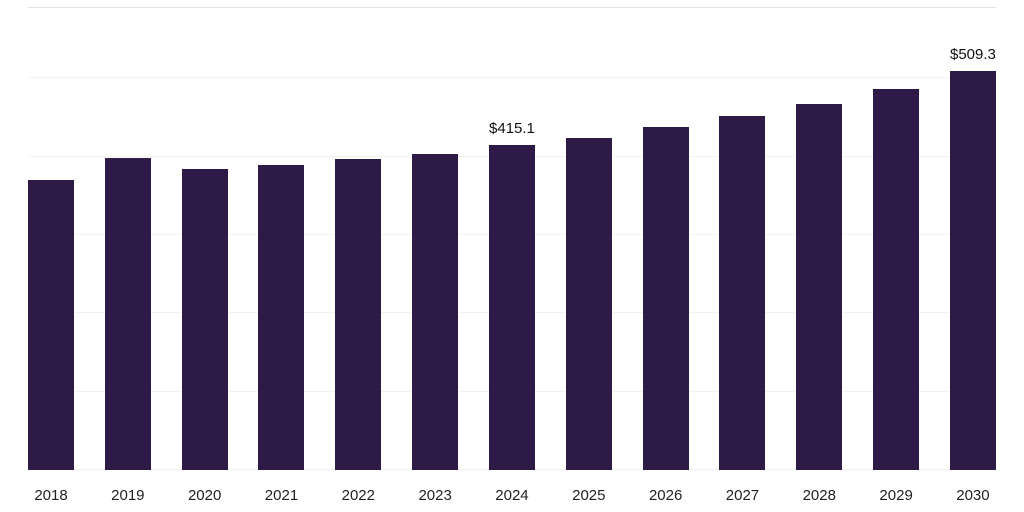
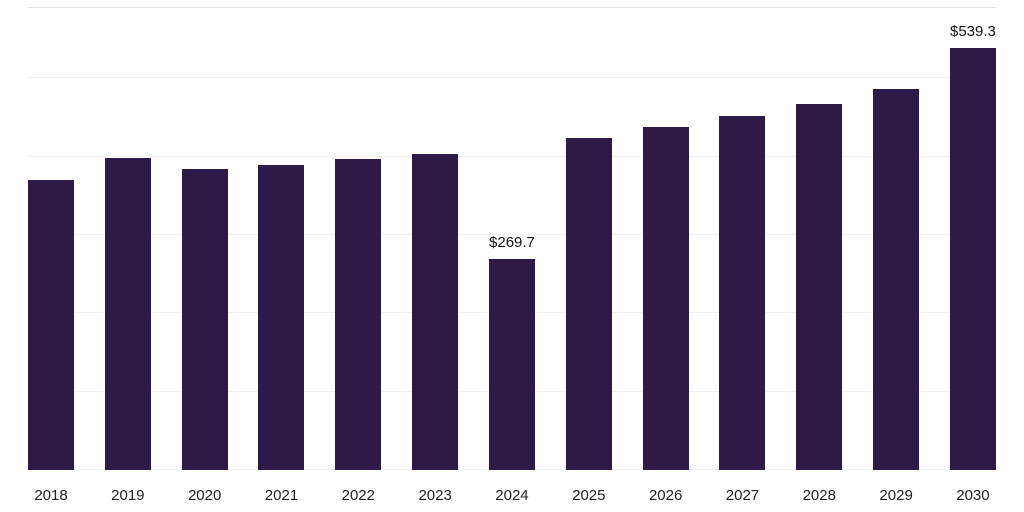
2024: $415.1 -> $269.7
2030: $509.3 -> $539.3
